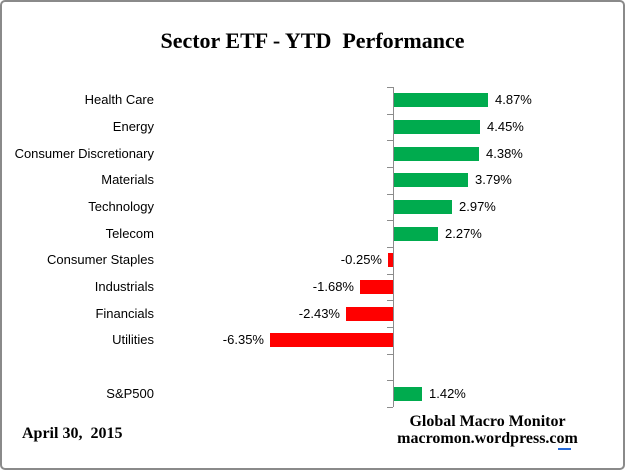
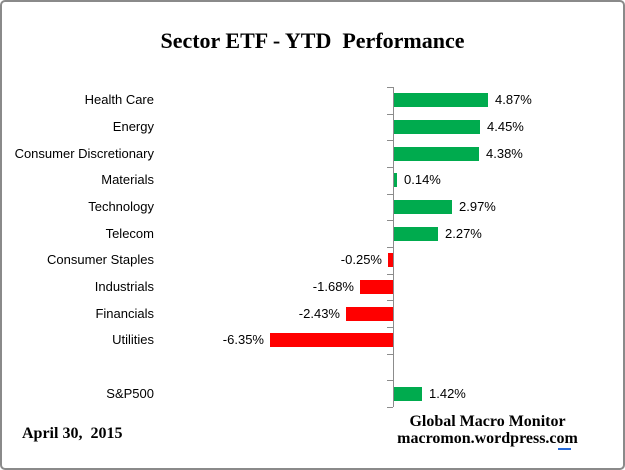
Materials: 3.79% -> 0.14%
